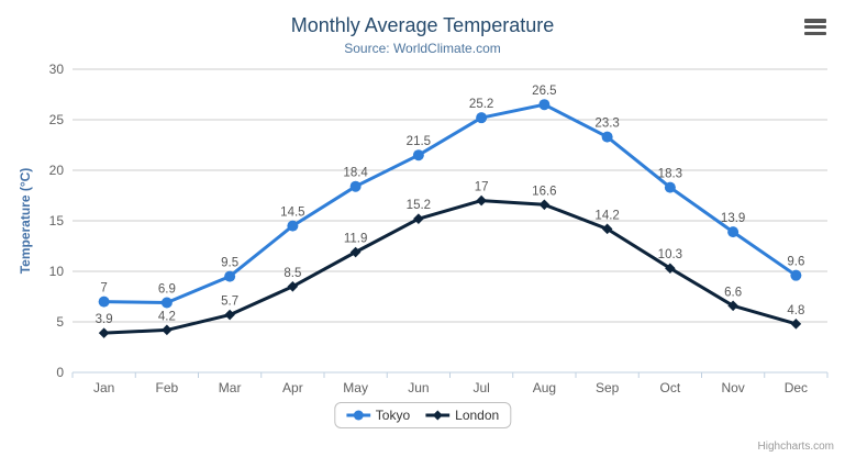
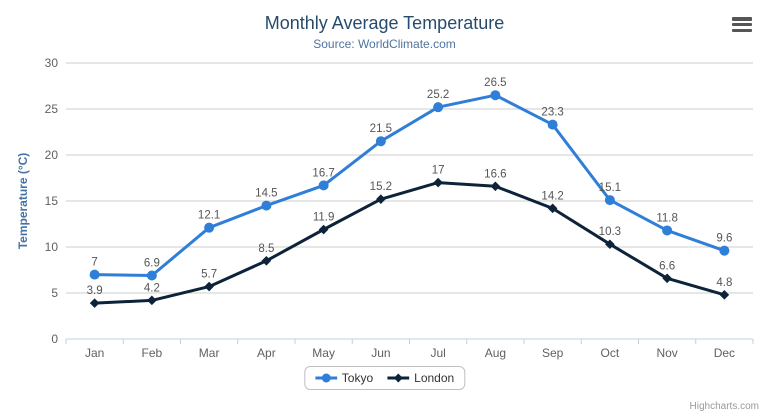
Tokyo/Mar: 9.5 -> 12.1
Tokyo/May: 18.4 -> 16.7
Tokyo/Oct: 18.3 -> 15.1
Tokyo/Nov: 13.9 -> 11.8
